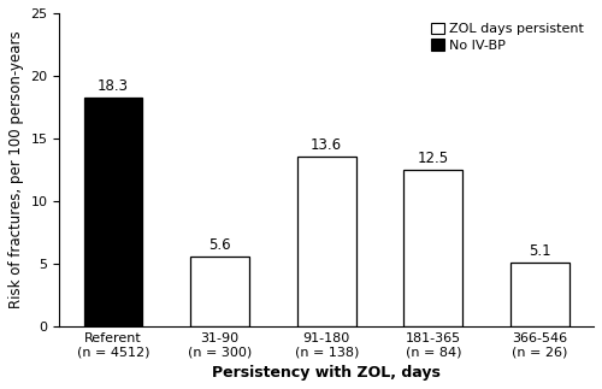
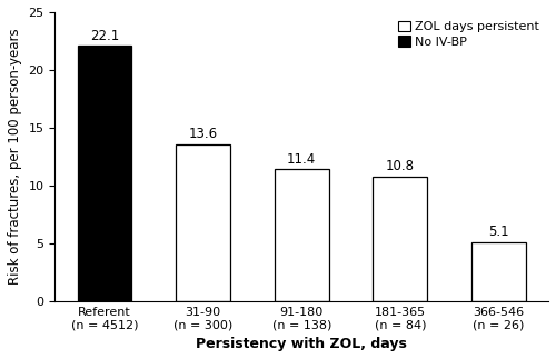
Referent (n = 4512): 18.3 -> 22.1
31-90 (n = 300): 5.6 -> 13.6
91-180 (n = 138): 13.6 -> 11.4
181-365 (n = 84): 12.5 -> 10.8
